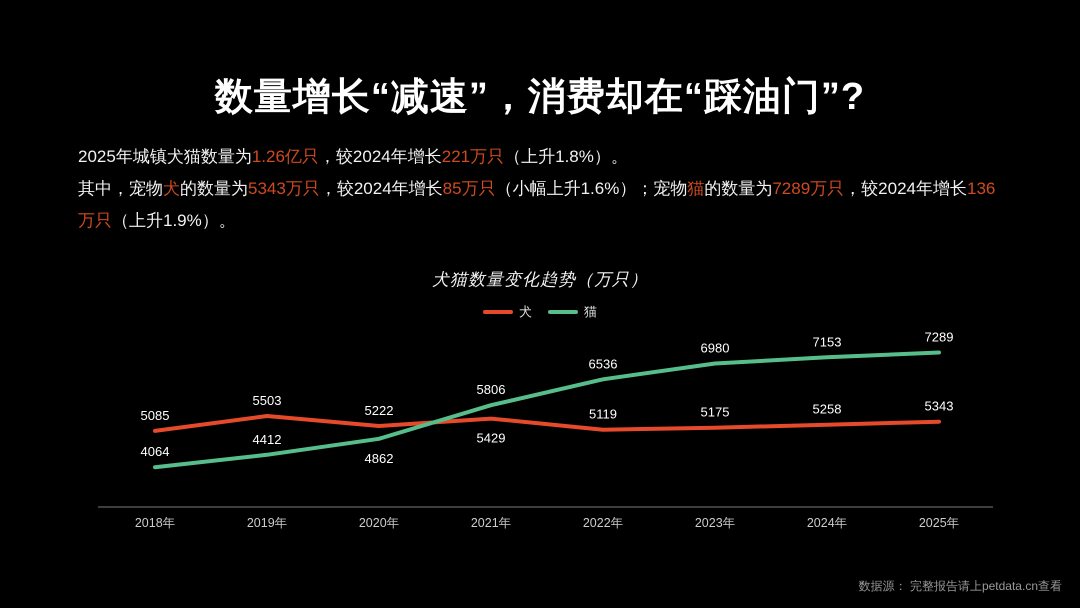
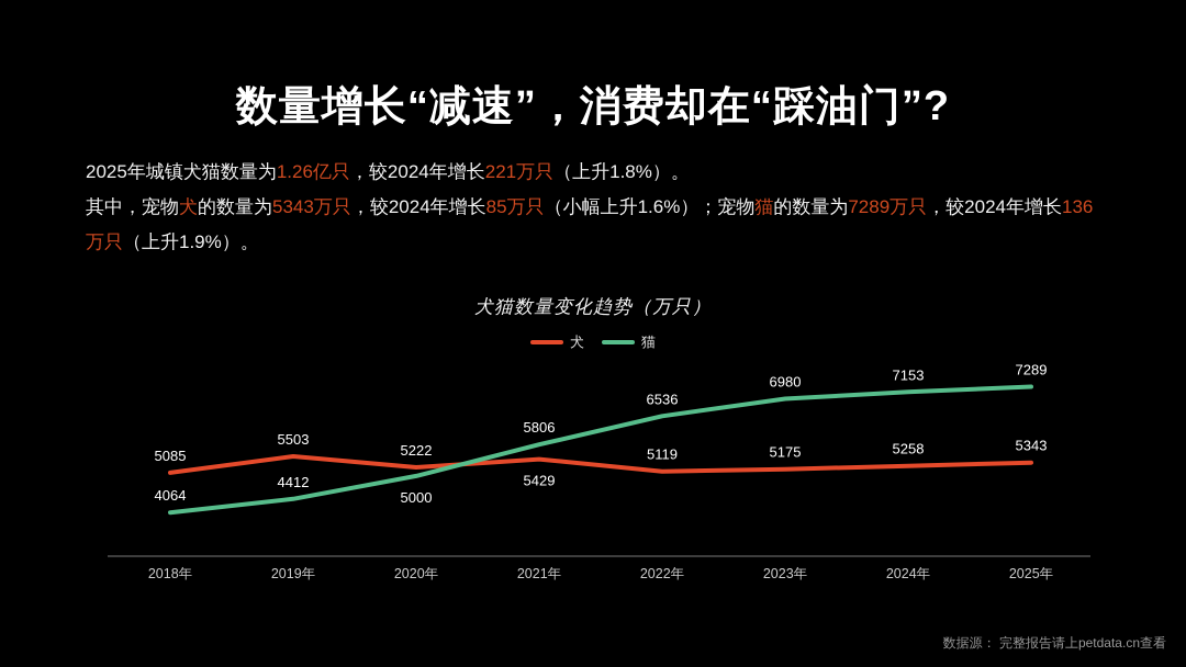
猫/2020年: 4862 -> 5000
